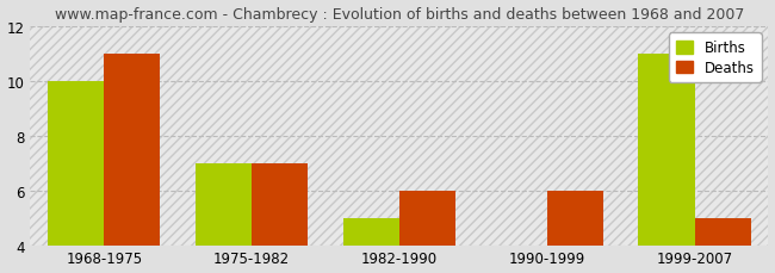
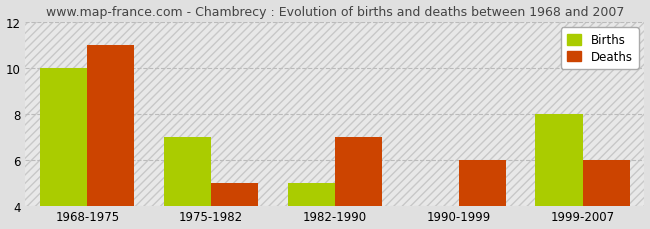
Deaths/1975-1982: 7 -> 5
Deaths/1982-1990: 6 -> 7
Births/1999-2007: 11 -> 8
Deaths/1999-2007: 5 -> 6
